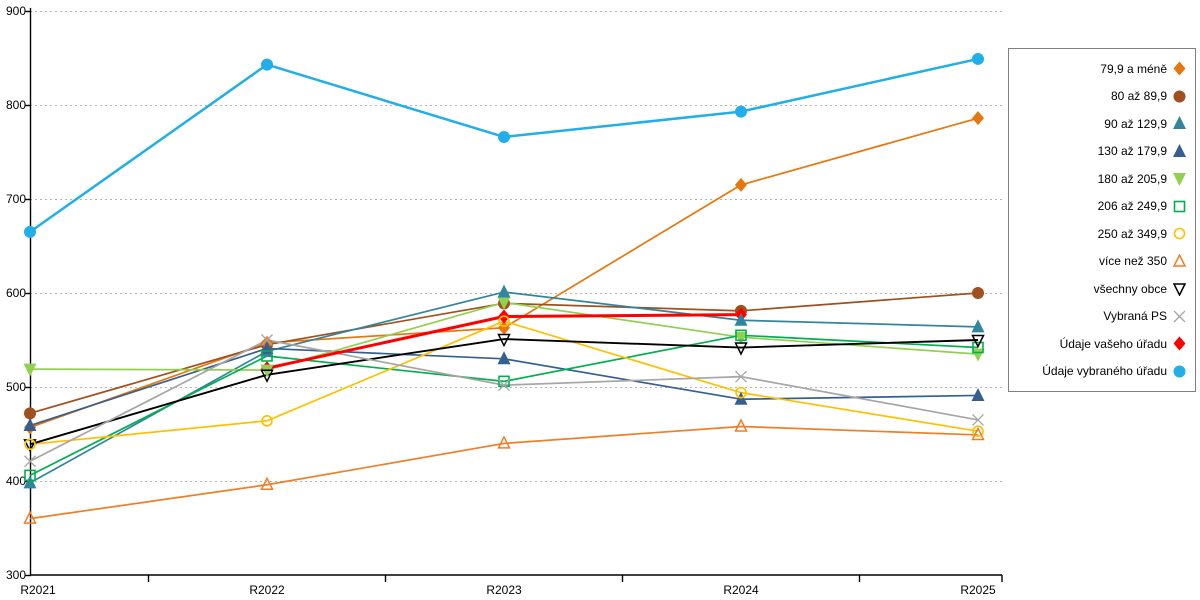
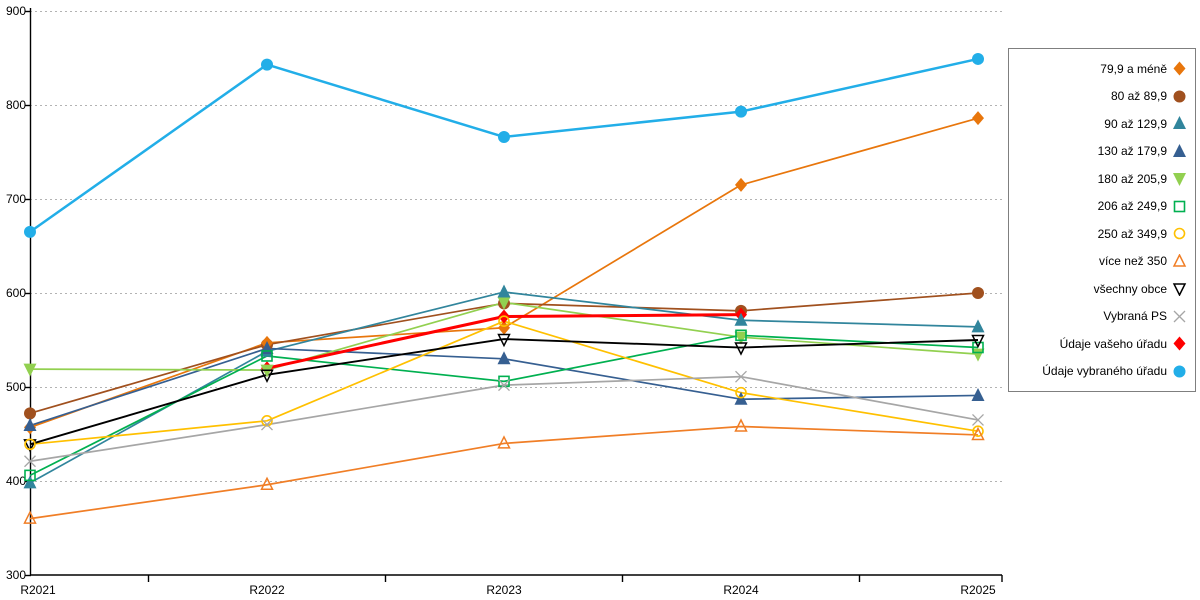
Vybraná PS/R2022: 550 -> 460
